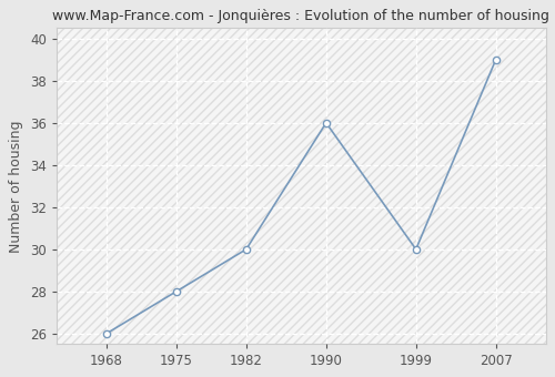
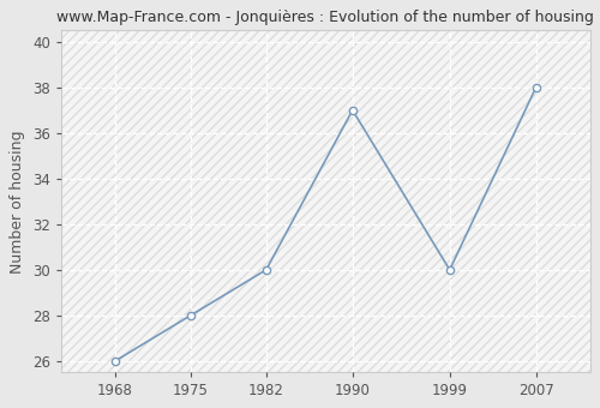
1990: 36 -> 37
2007: 39 -> 38
